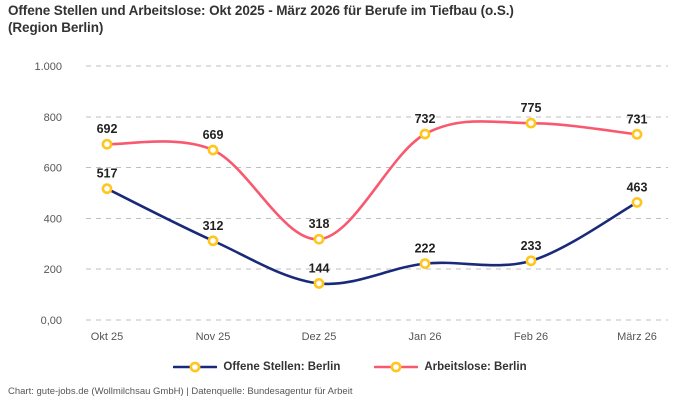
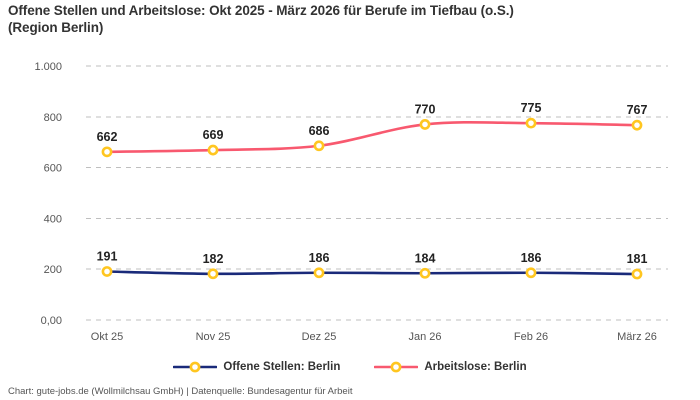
Offene Stellen: Berlin/Okt 25: 517 -> 191
Arbeitslose: Berlin/Okt 25: 692 -> 662
Offene Stellen: Berlin/Nov 25: 312 -> 182
Offene Stellen: Berlin/Dez 25: 144 -> 186
Arbeitslose: Berlin/Dez 25: 318 -> 686
Offene Stellen: Berlin/Jan 26: 222 -> 184
Arbeitslose: Berlin/Jan 26: 732 -> 770
Offene Stellen: Berlin/Feb 26: 233 -> 186
Offene Stellen: Berlin/März 26: 463 -> 181
Arbeitslose: Berlin/März 26: 731 -> 767
